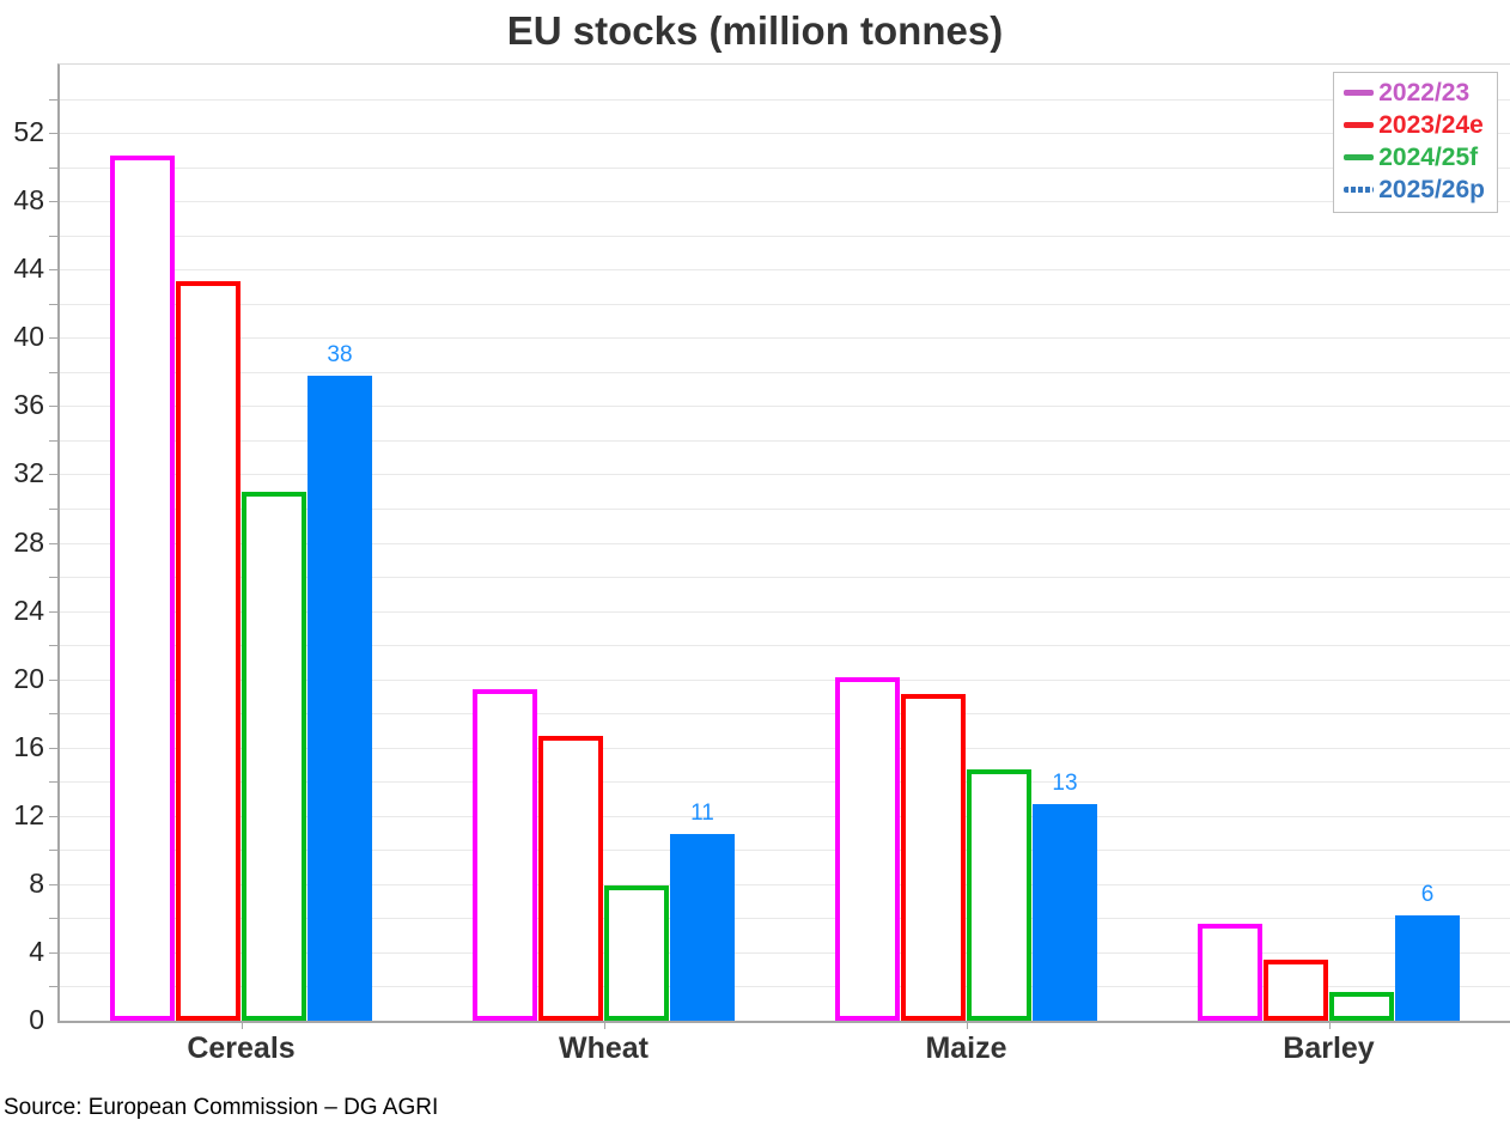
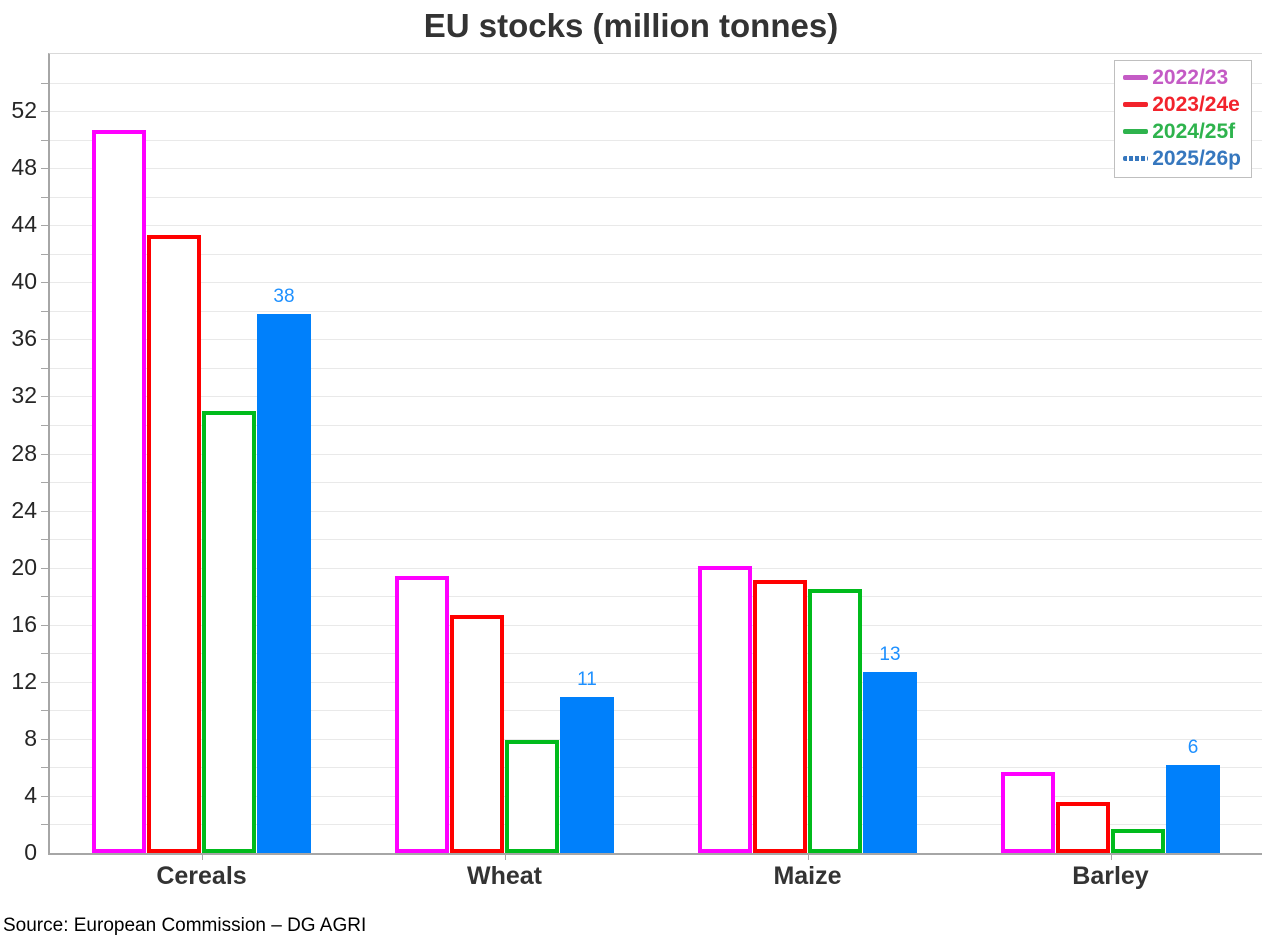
2024/25f/Maize: 14.7 -> 18.5
